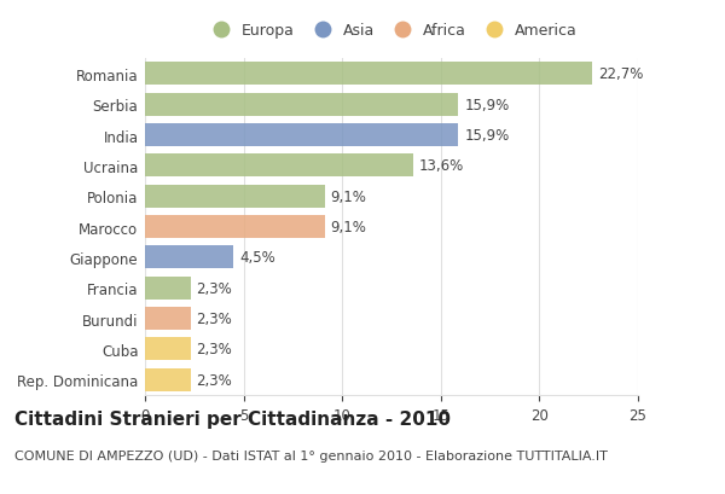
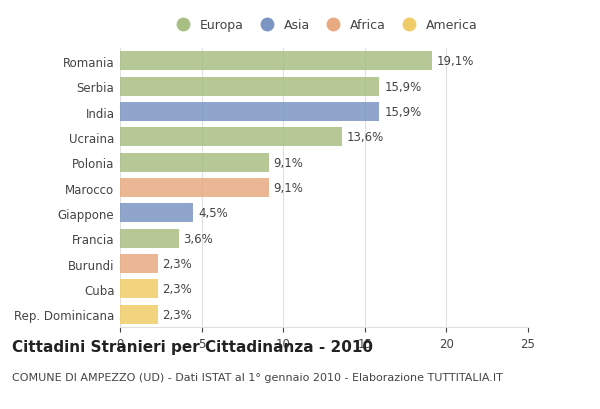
Romania: 22,7% -> 19,1%
Francia: 2,3% -> 3,6%
